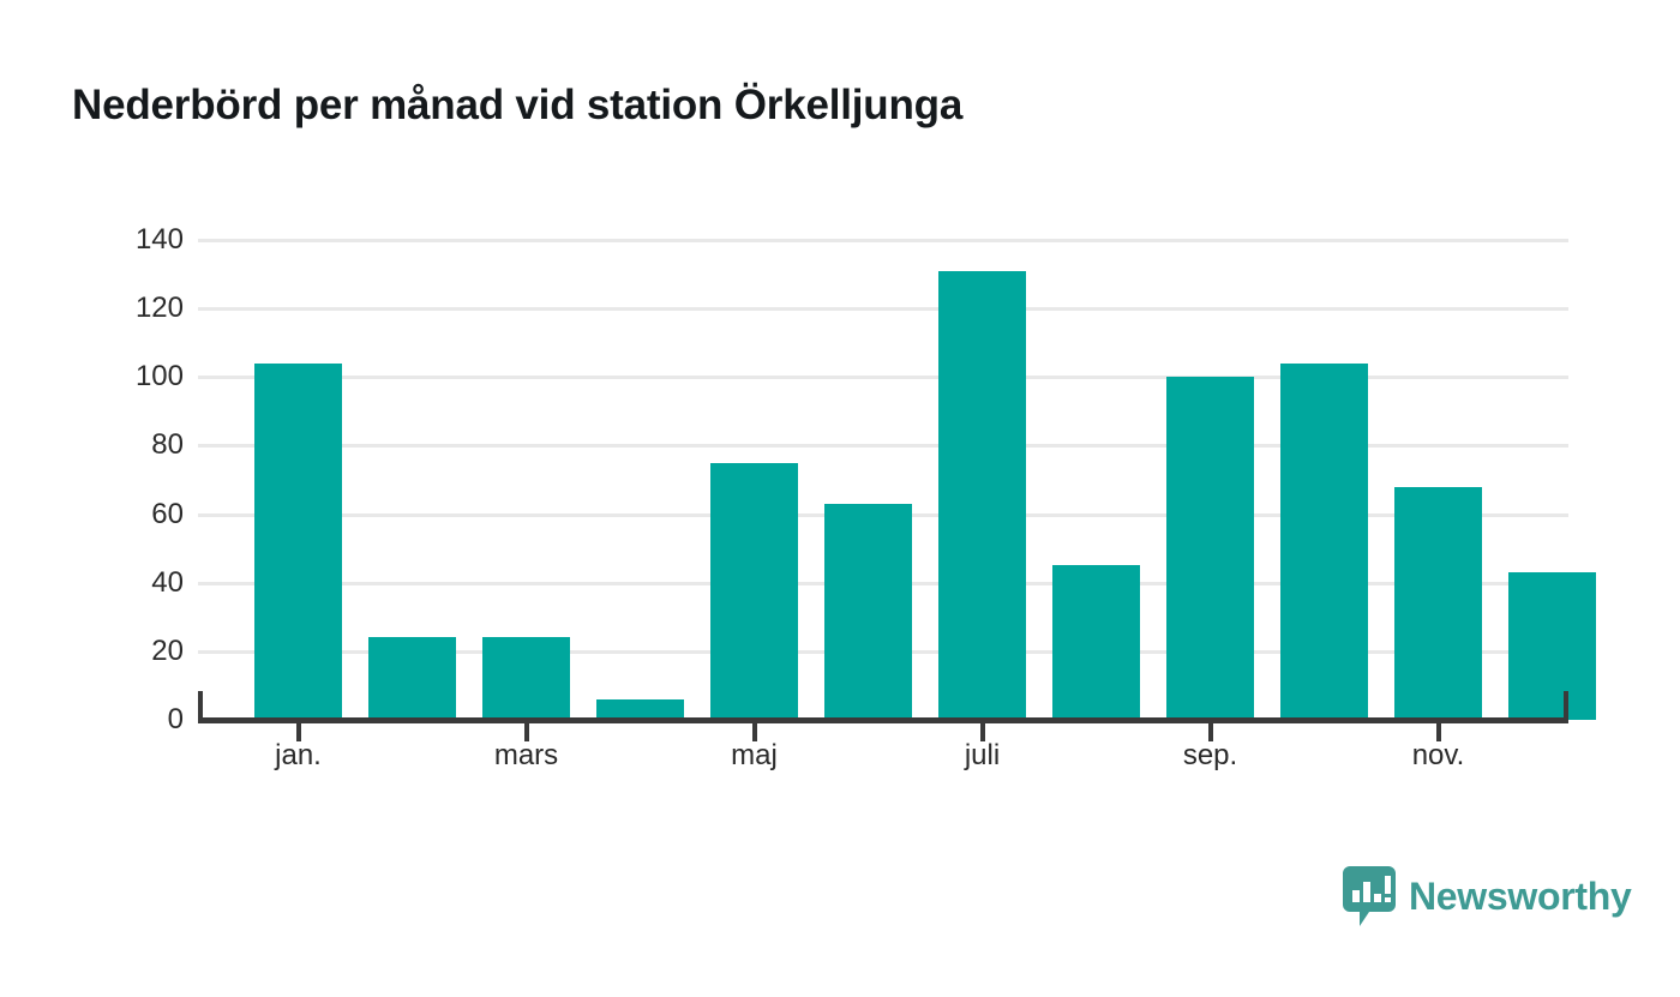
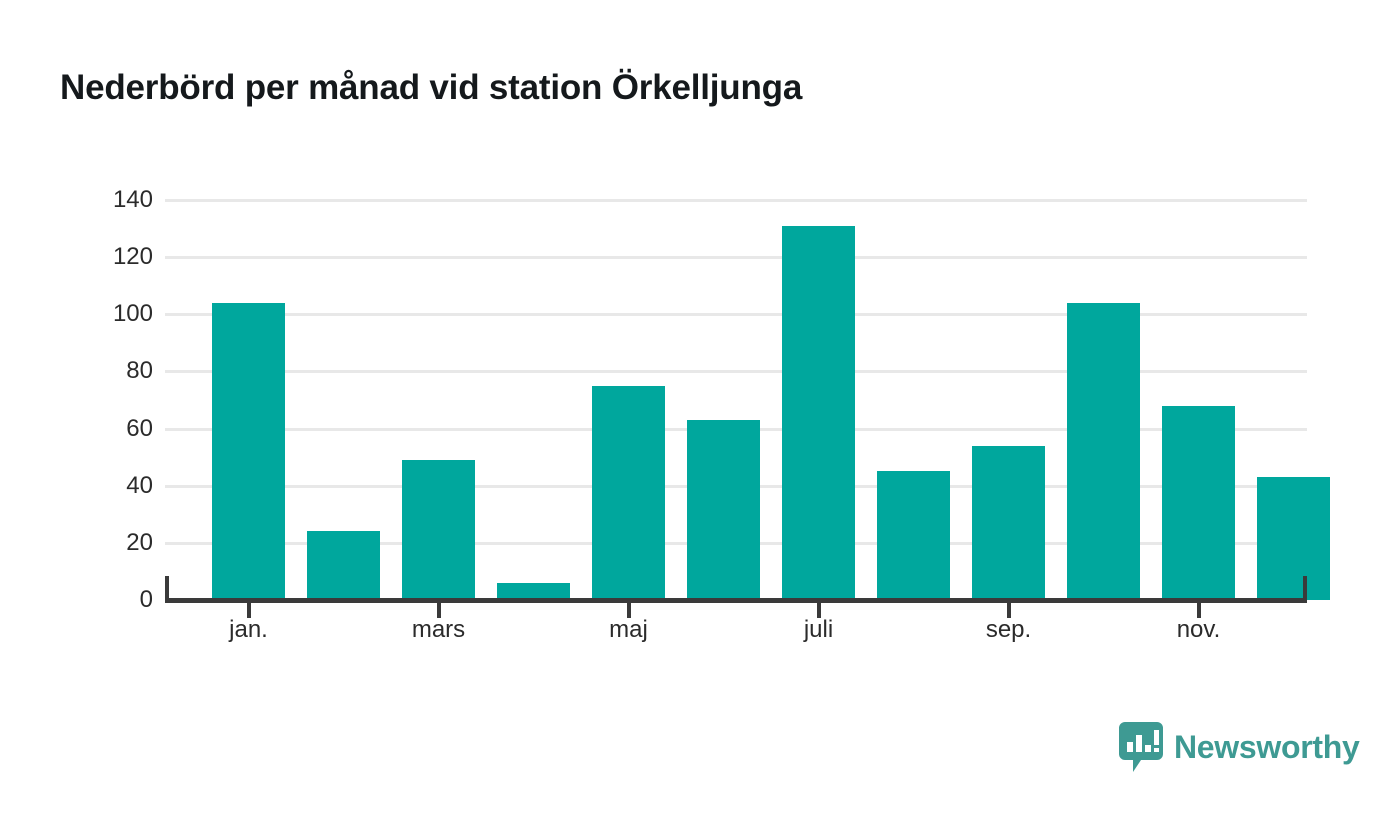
mars: 24 -> 49
sep.: 100 -> 54
